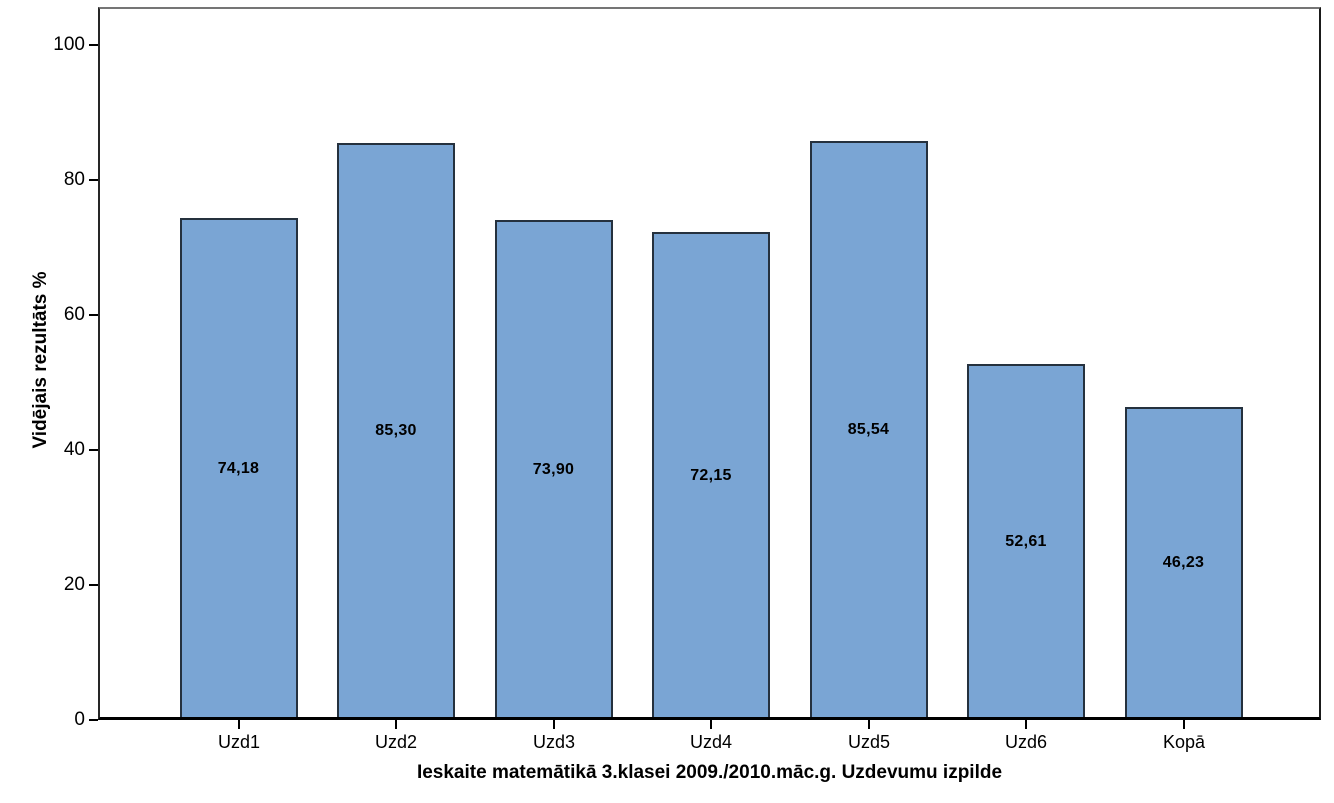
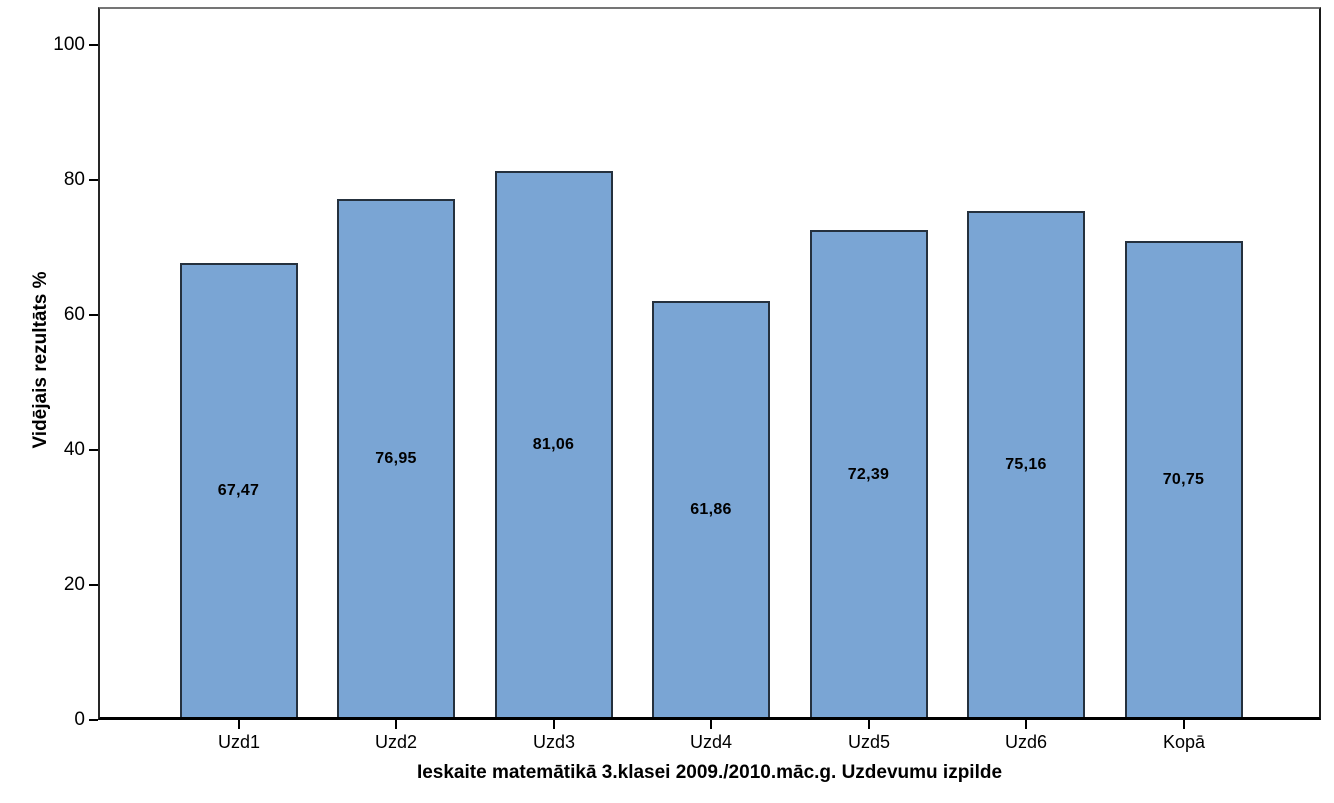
Uzd1: 74,18 -> 67,47
Uzd2: 85,30 -> 76,95
Uzd3: 73,90 -> 81,06
Uzd4: 72,15 -> 61,86
Uzd5: 85,54 -> 72,39
Uzd6: 52,61 -> 75,16
Kopā: 46,23 -> 70,75
